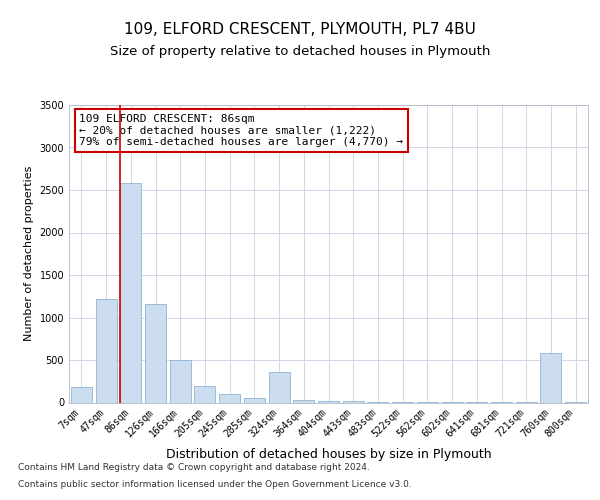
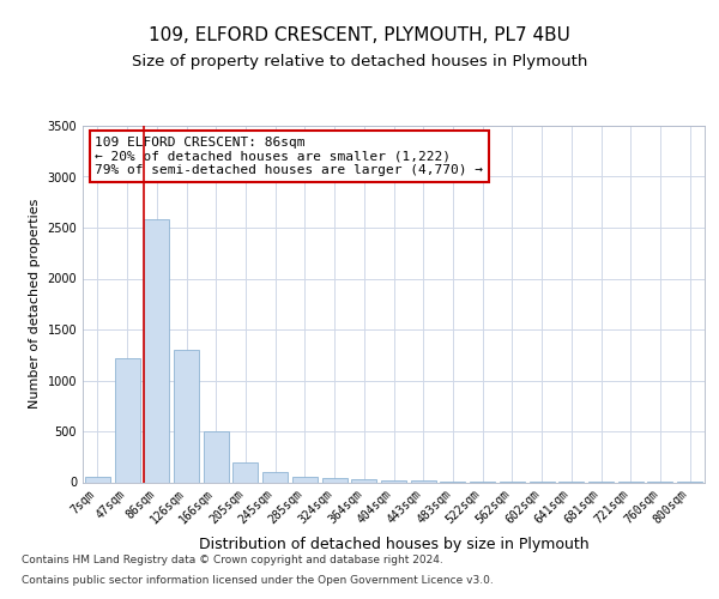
7sqm: 180 -> 50
126sqm: 1160 -> 1300
324sqm: 360 -> 40
760sqm: 580 -> 0
